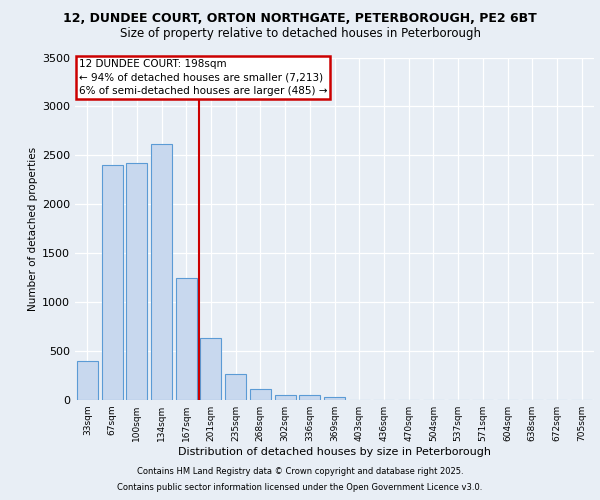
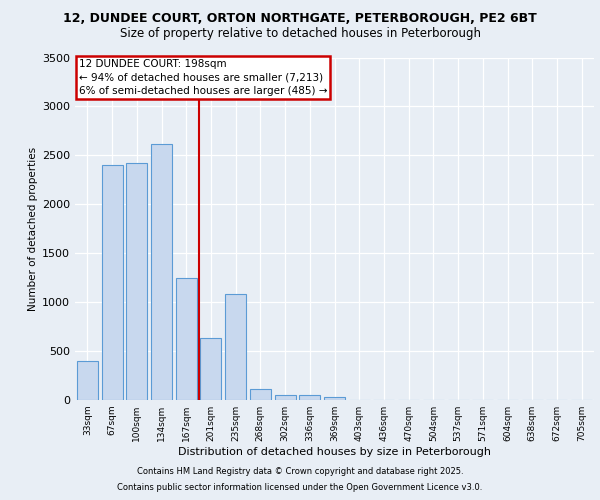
235sqm: 270 -> 1080
